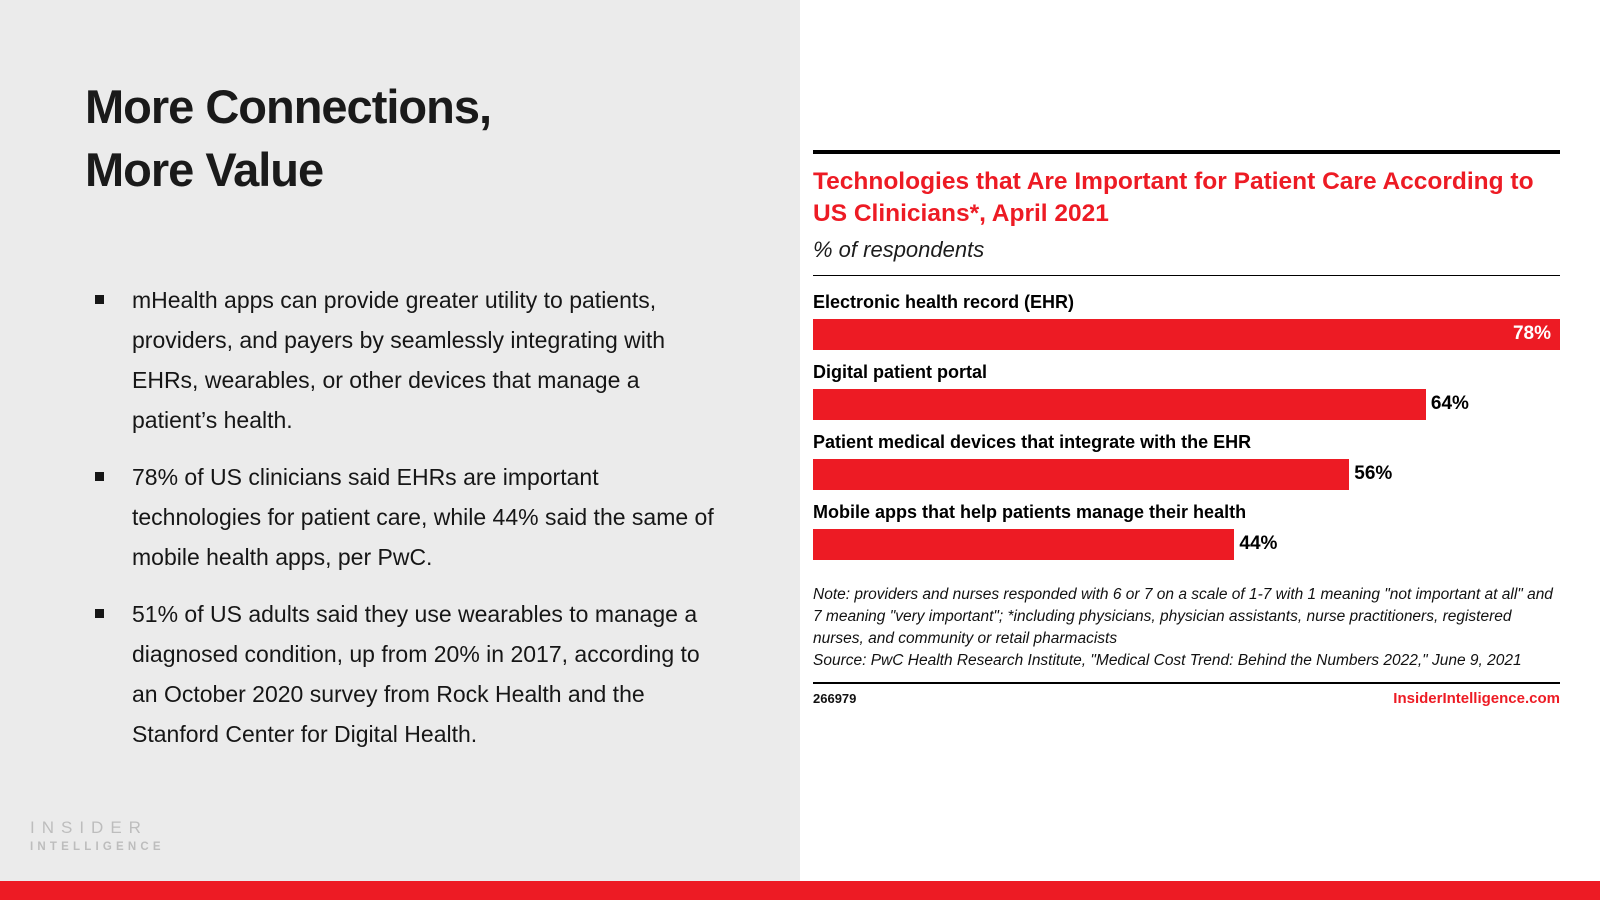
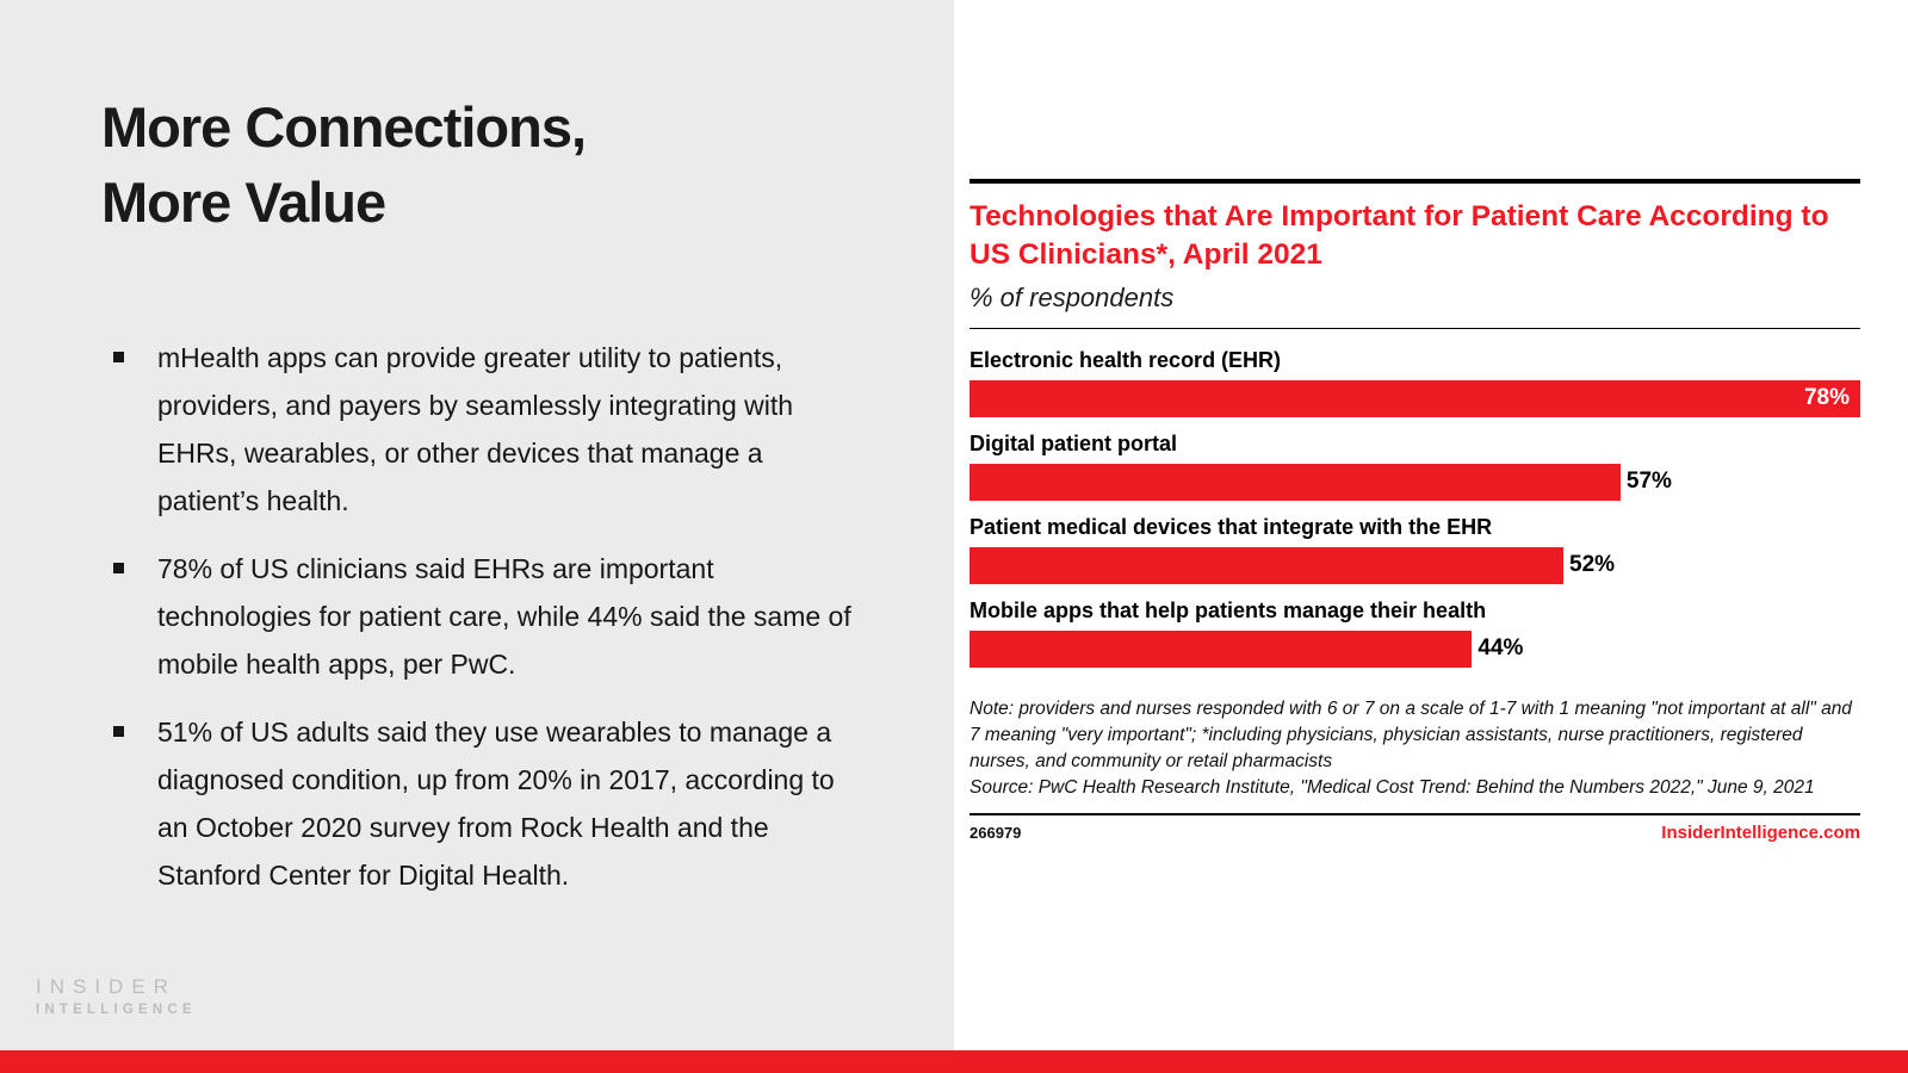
Digital patient portal: 64% -> 57%
Patient medical devices that integrate with the EHR: 56% -> 52%
